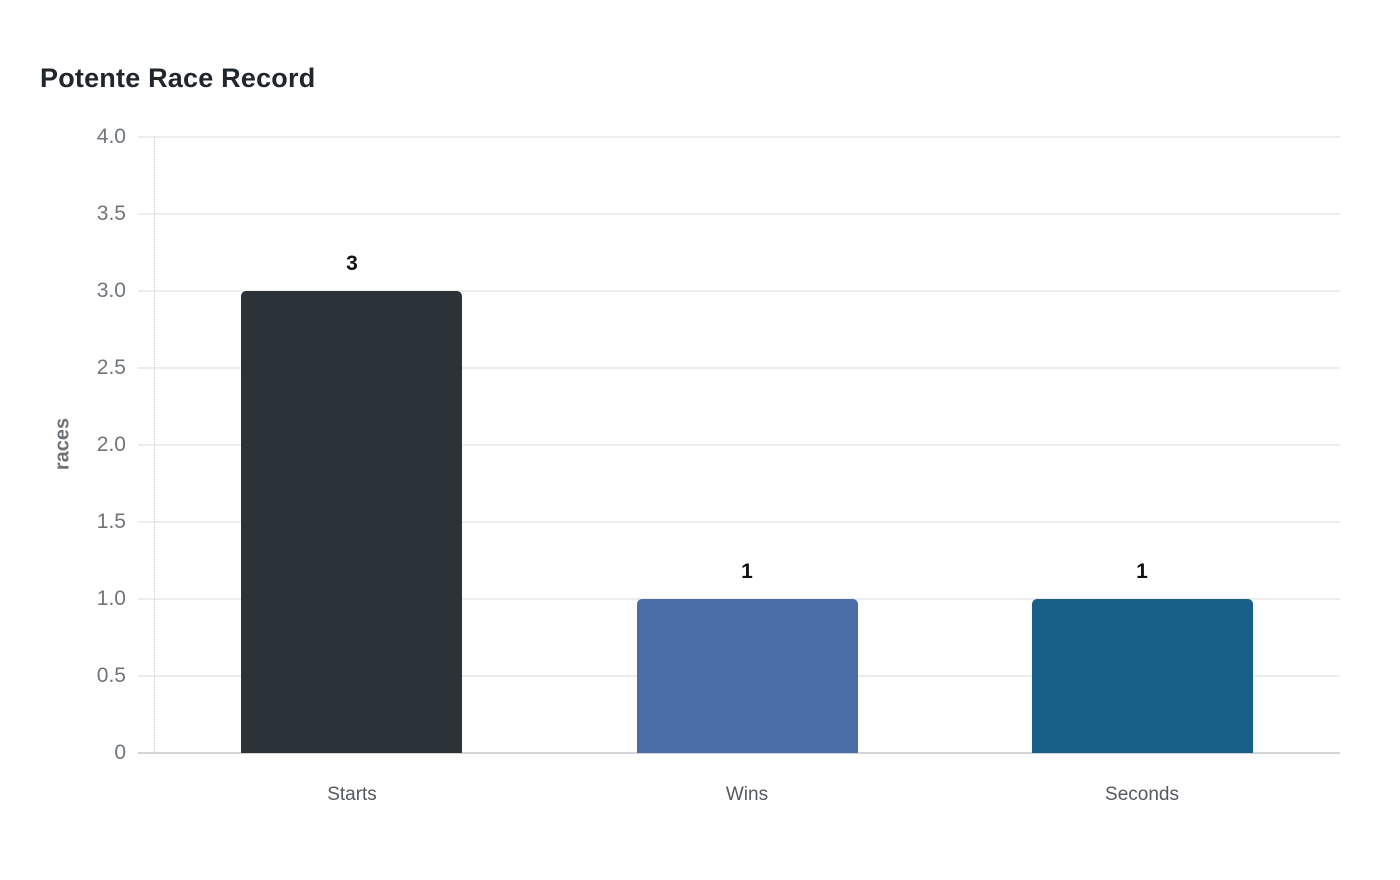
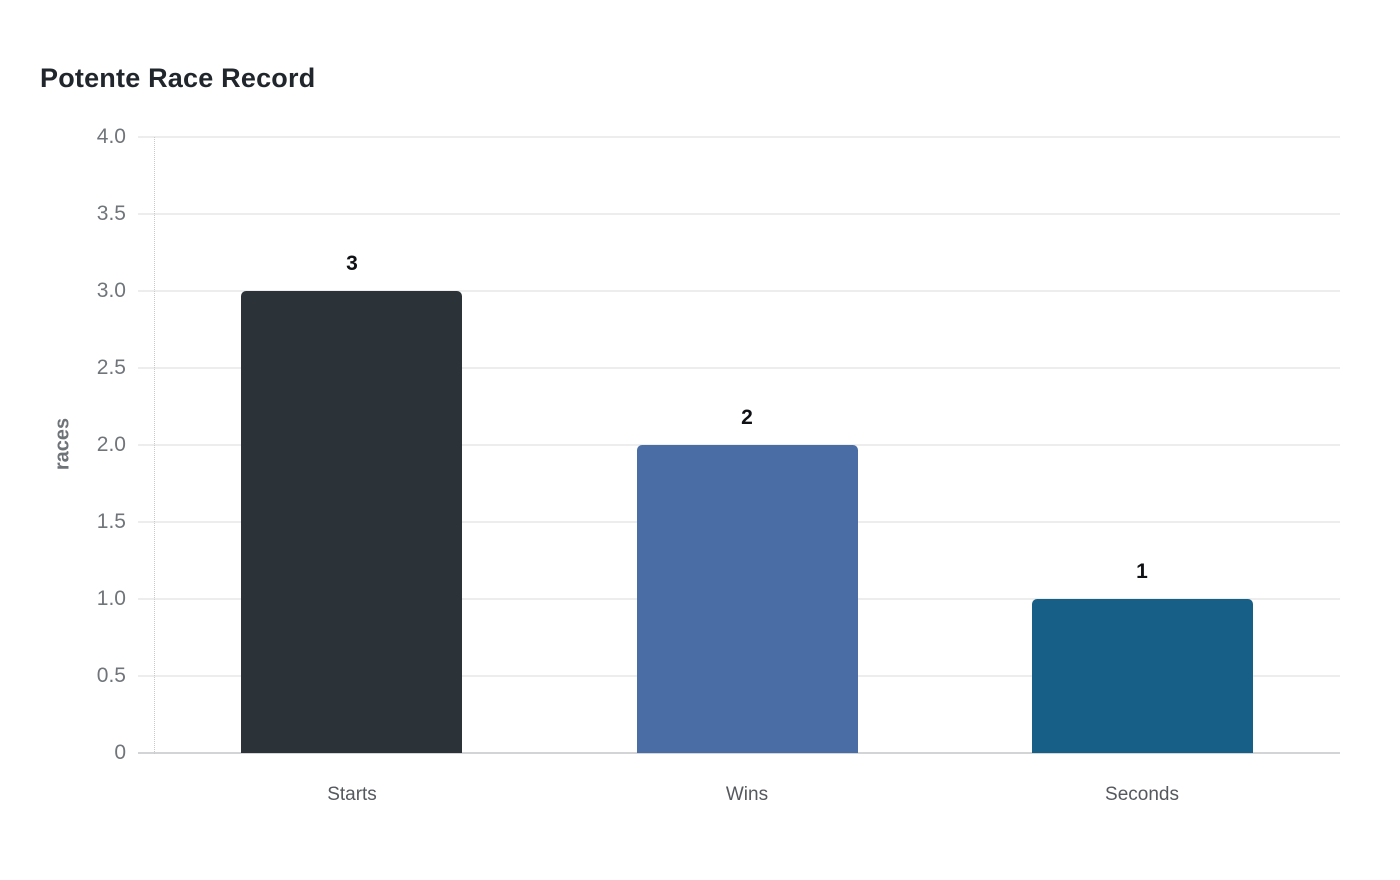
Wins: 1 -> 2
